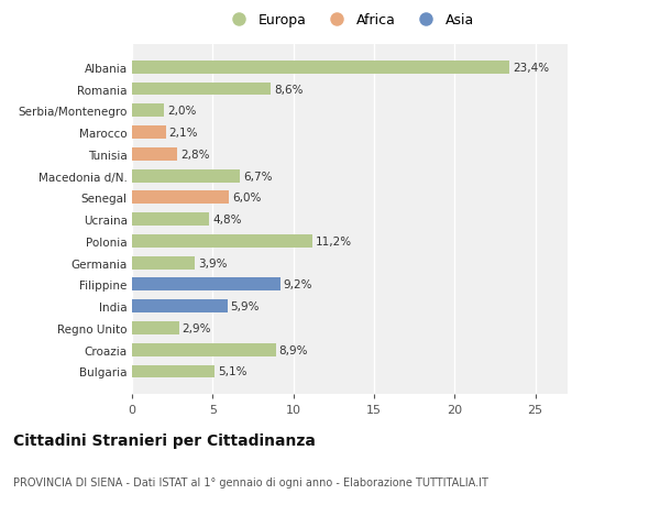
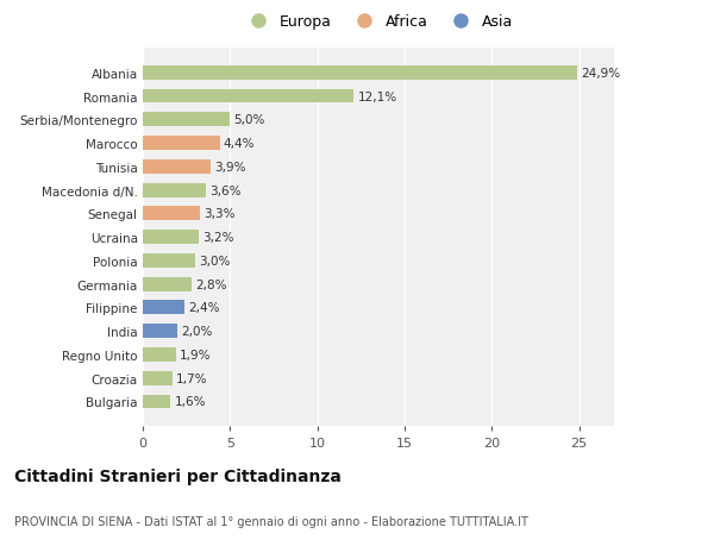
Albania: 23,4% -> 24,9%
Romania: 8,6% -> 12,1%
Serbia/Montenegro: 2,0% -> 5,0%
Marocco: 2,1% -> 4,4%
Tunisia: 2,8% -> 3,9%
Macedonia d/N.: 6,7% -> 3,6%
Senegal: 6,0% -> 3,3%
Ucraina: 4,8% -> 3,2%
Polonia: 11,2% -> 3,0%
Germania: 3,9% -> 2,8%
Filippine: 9,2% -> 2,4%
India: 5,9% -> 2,0%
Regno Unito: 2,9% -> 1,9%
Croazia: 8,9% -> 1,7%
Bulgaria: 5,1% -> 1,6%
